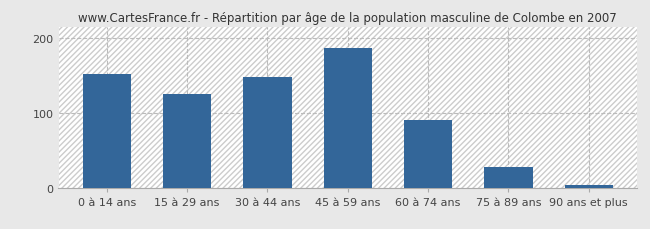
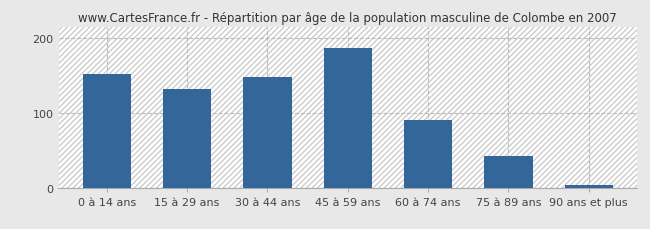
15 à 29 ans: 125 -> 132
75 à 89 ans: 28 -> 42
